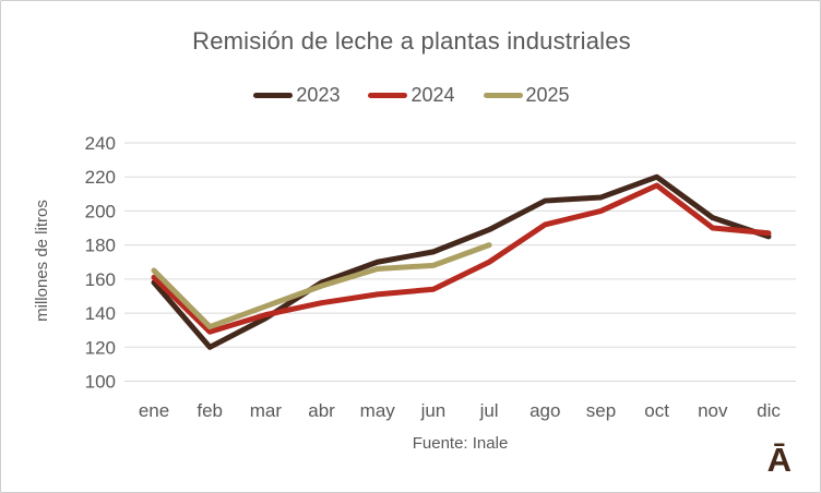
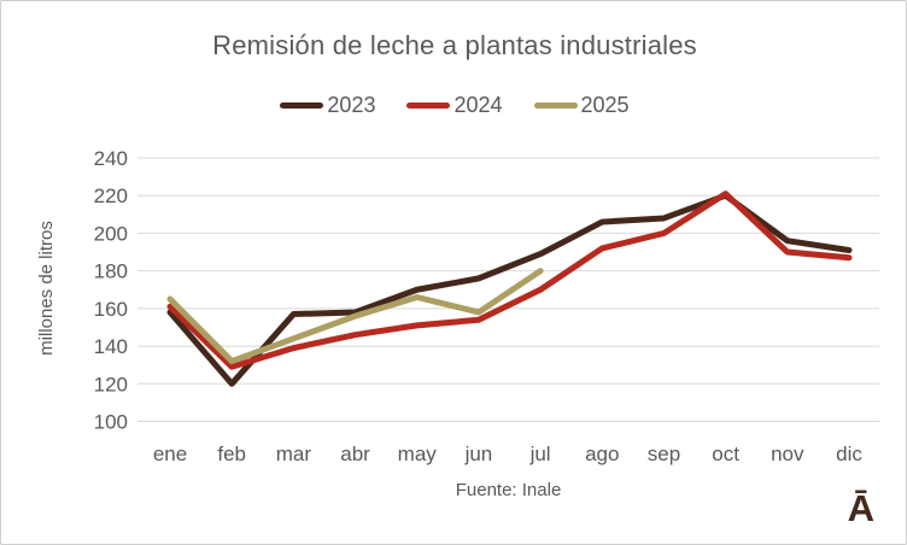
2023/mar: 137 -> 157
2025/jun: 168 -> 158
2024/oct: 215 -> 221
2023/dic: 185 -> 191
